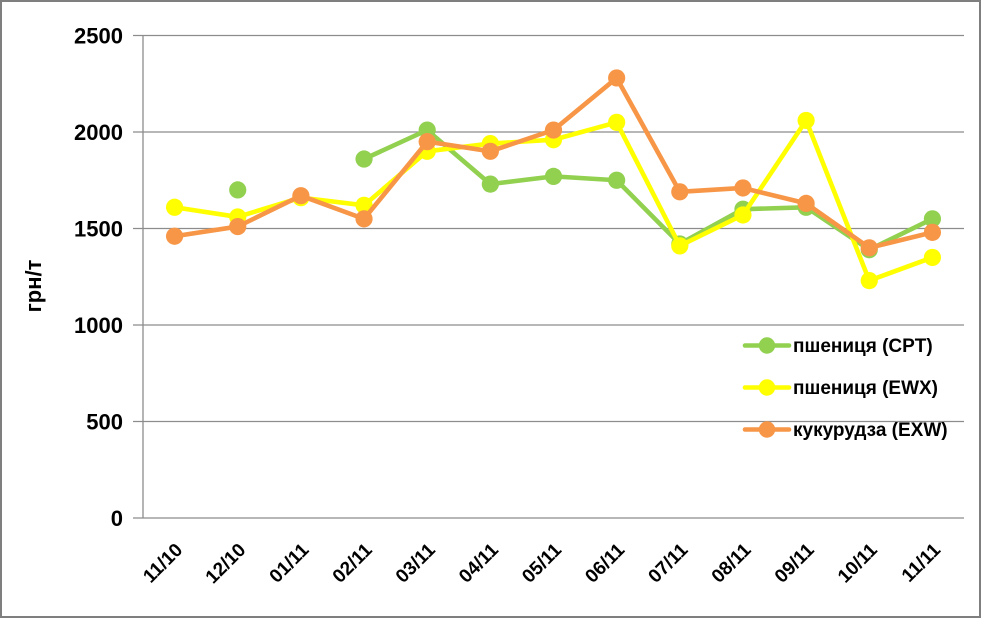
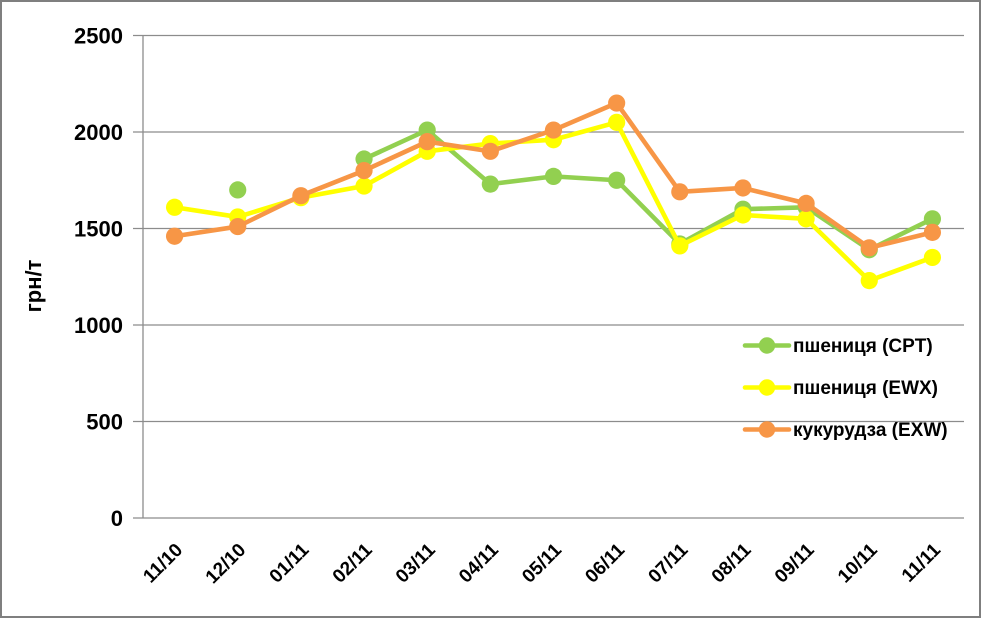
пшениця (EWX)/02/11: 1620 -> 1720
кукурудза (EXW)/02/11: 1550 -> 1800
кукурудза (EXW)/06/11: 2280 -> 2150
пшениця (EWX)/09/11: 2060 -> 1550
